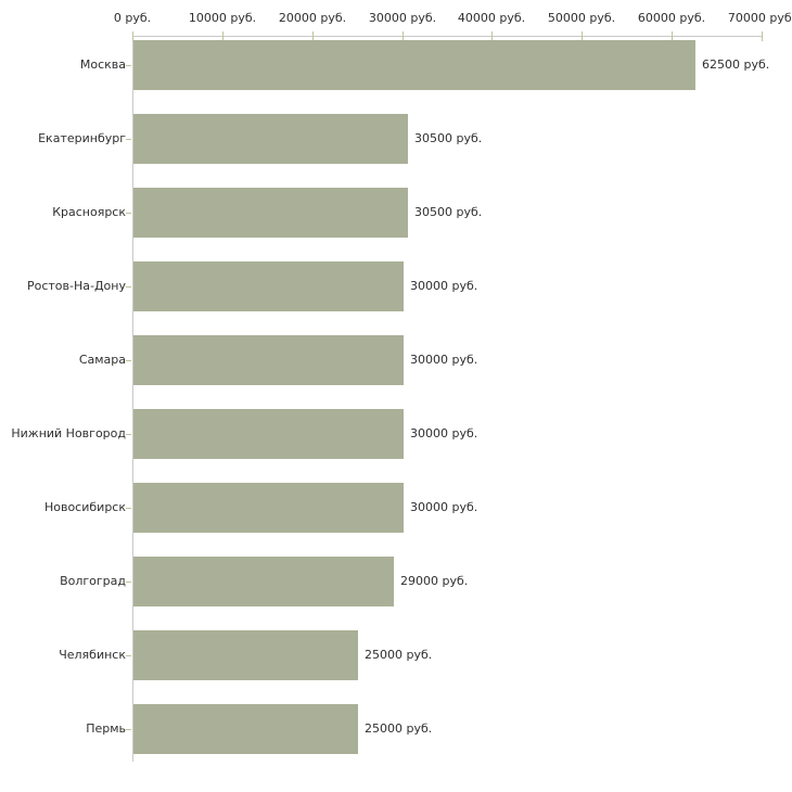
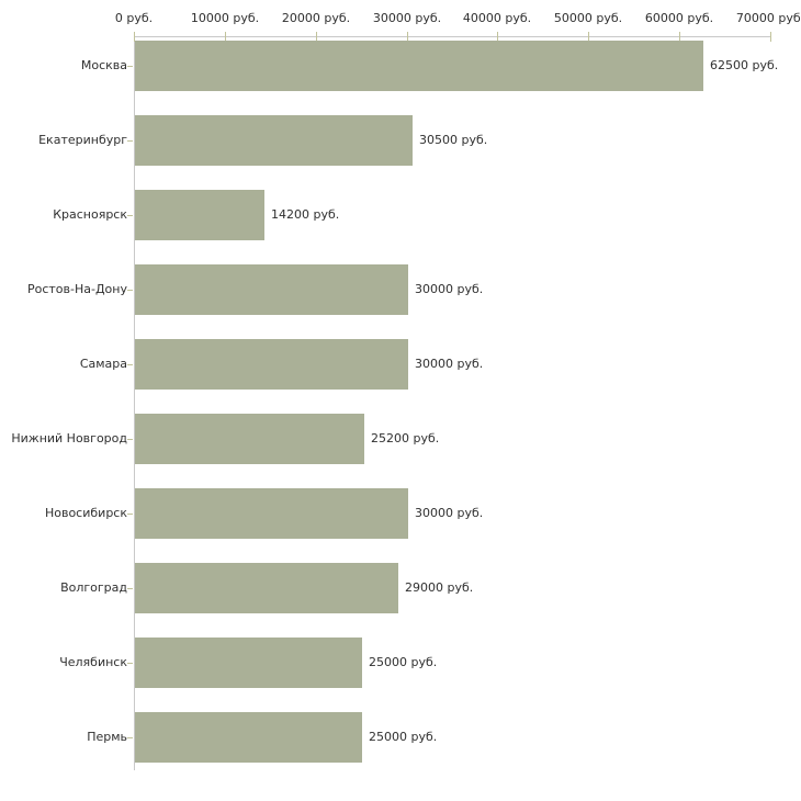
Красноярск: 30500 -> 14200
Нижний Новгород: 30000 -> 25200
